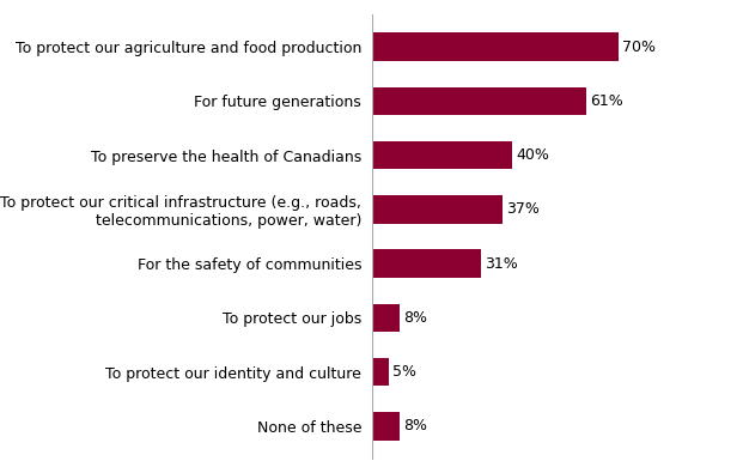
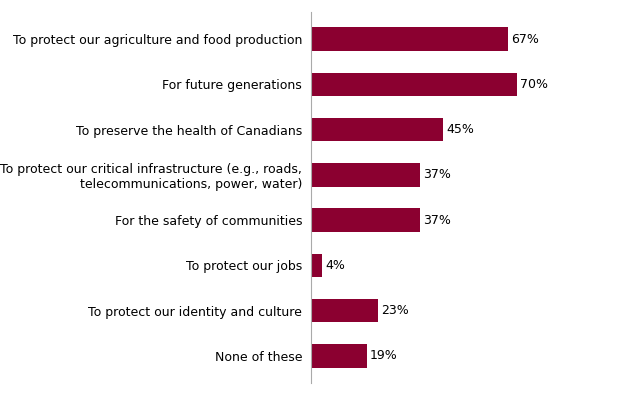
To protect our agriculture and food production: 70% -> 67%
For future generations: 61% -> 70%
To preserve the health of Canadians: 40% -> 45%
For the safety of communities: 31% -> 37%
To protect our jobs: 8% -> 4%
To protect our identity and culture: 5% -> 23%
None of these: 8% -> 19%
